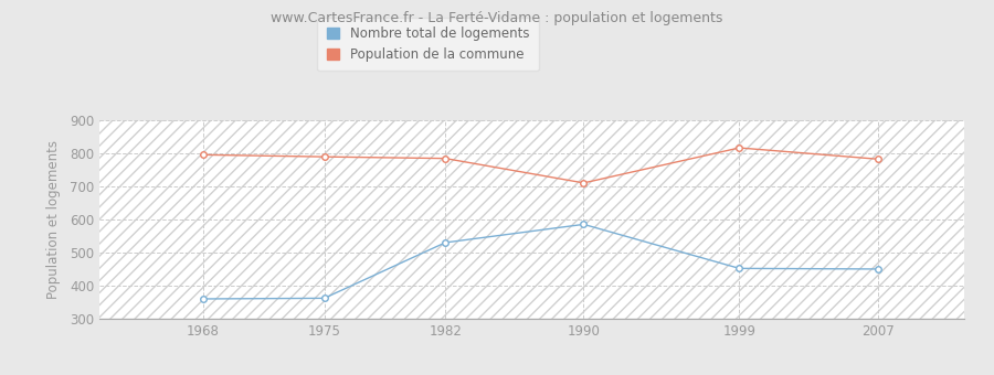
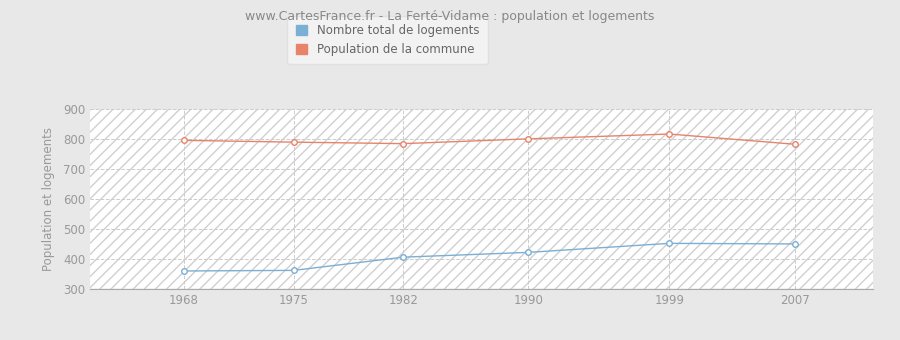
Nombre total de logements/1982: 530 -> 406
Nombre total de logements/1990: 585 -> 422
Population de la commune/1990: 710 -> 800
